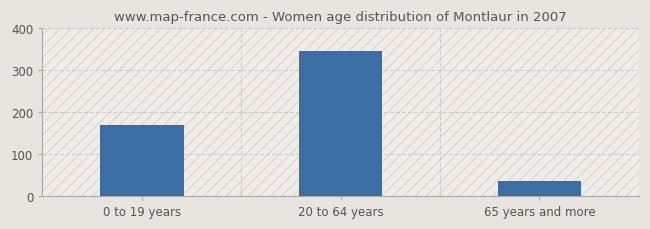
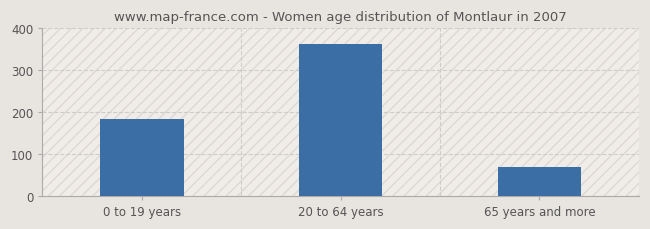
0 to 19 years: 170 -> 184
20 to 64 years: 345 -> 362
65 years and more: 35 -> 70
